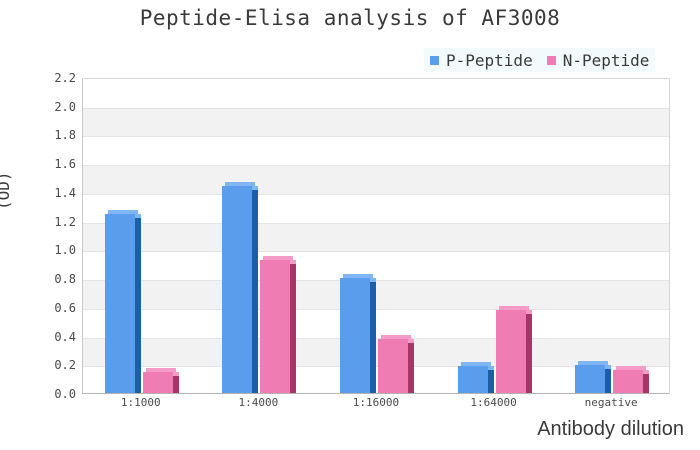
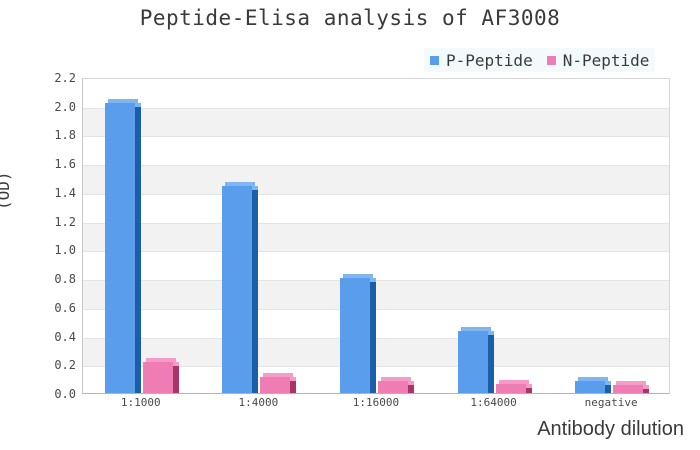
P-Peptide/1:1000: 1.22 -> 1.99
N-Peptide/1:1000: 0.12 -> 0.19
N-Peptide/1:4000: 0.90 -> 0.09
N-Peptide/1:16000: 0.35 -> 0.06
P-Peptide/1:64000: 0.16 -> 0.41
N-Peptide/1:64000: 0.55 -> 0.04
P-Peptide/negative: 0.17 -> 0.06
N-Peptide/negative: 0.13 -> 0.03
